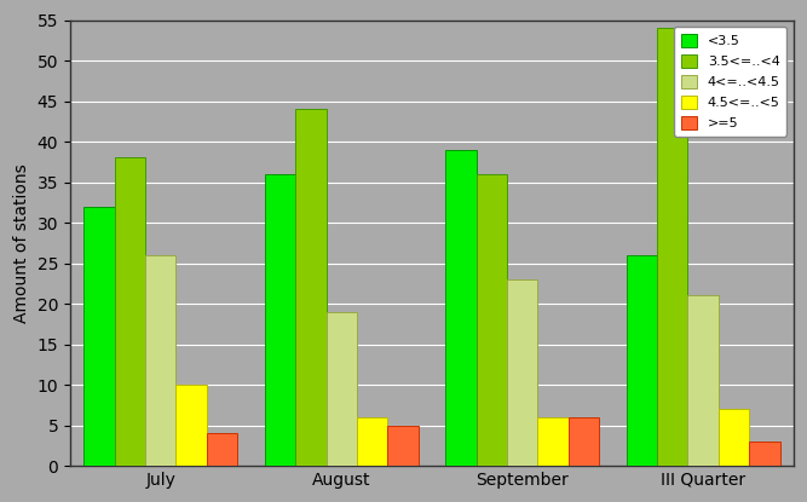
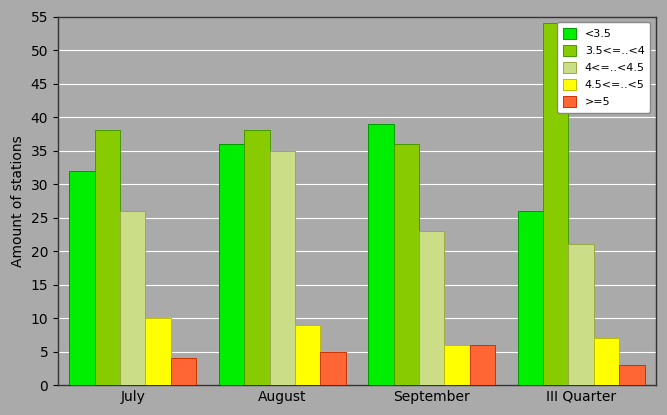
3.5<=..<4/August: 44 -> 38
4<=..<4.5/August: 19 -> 35
4.5<=..<5/August: 6 -> 9
